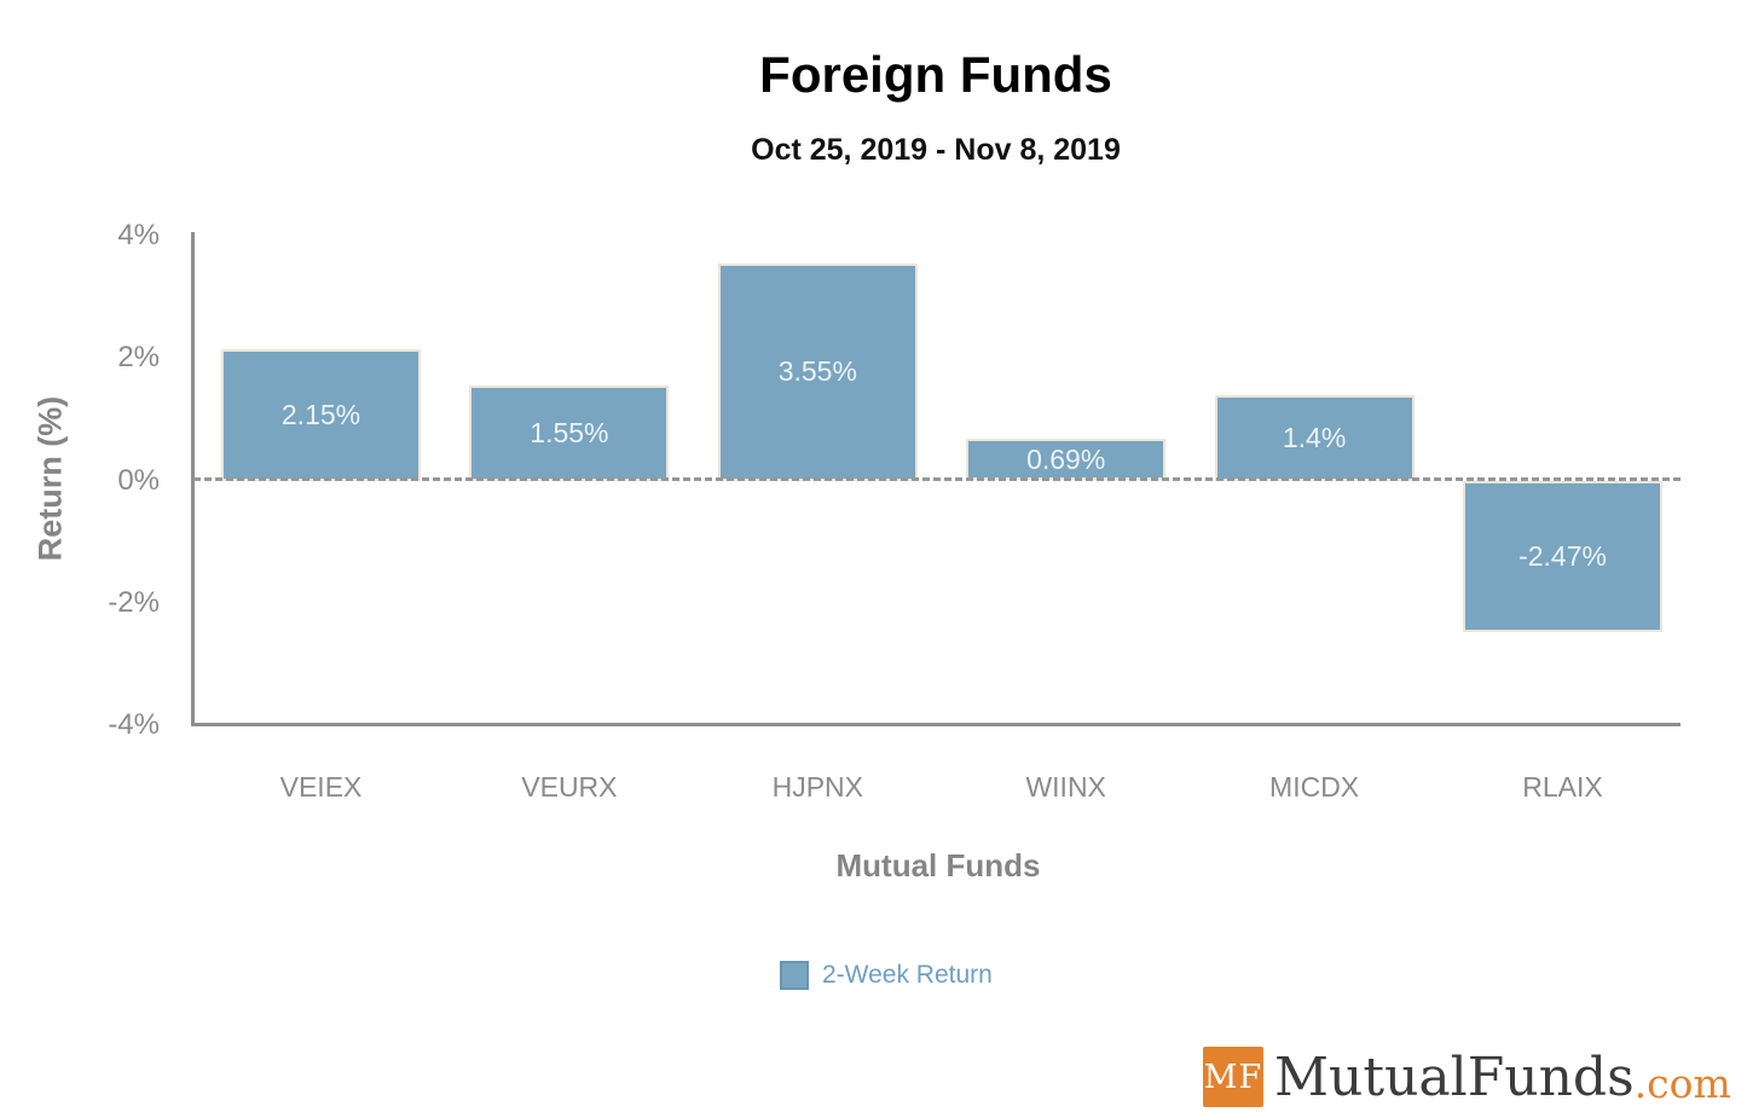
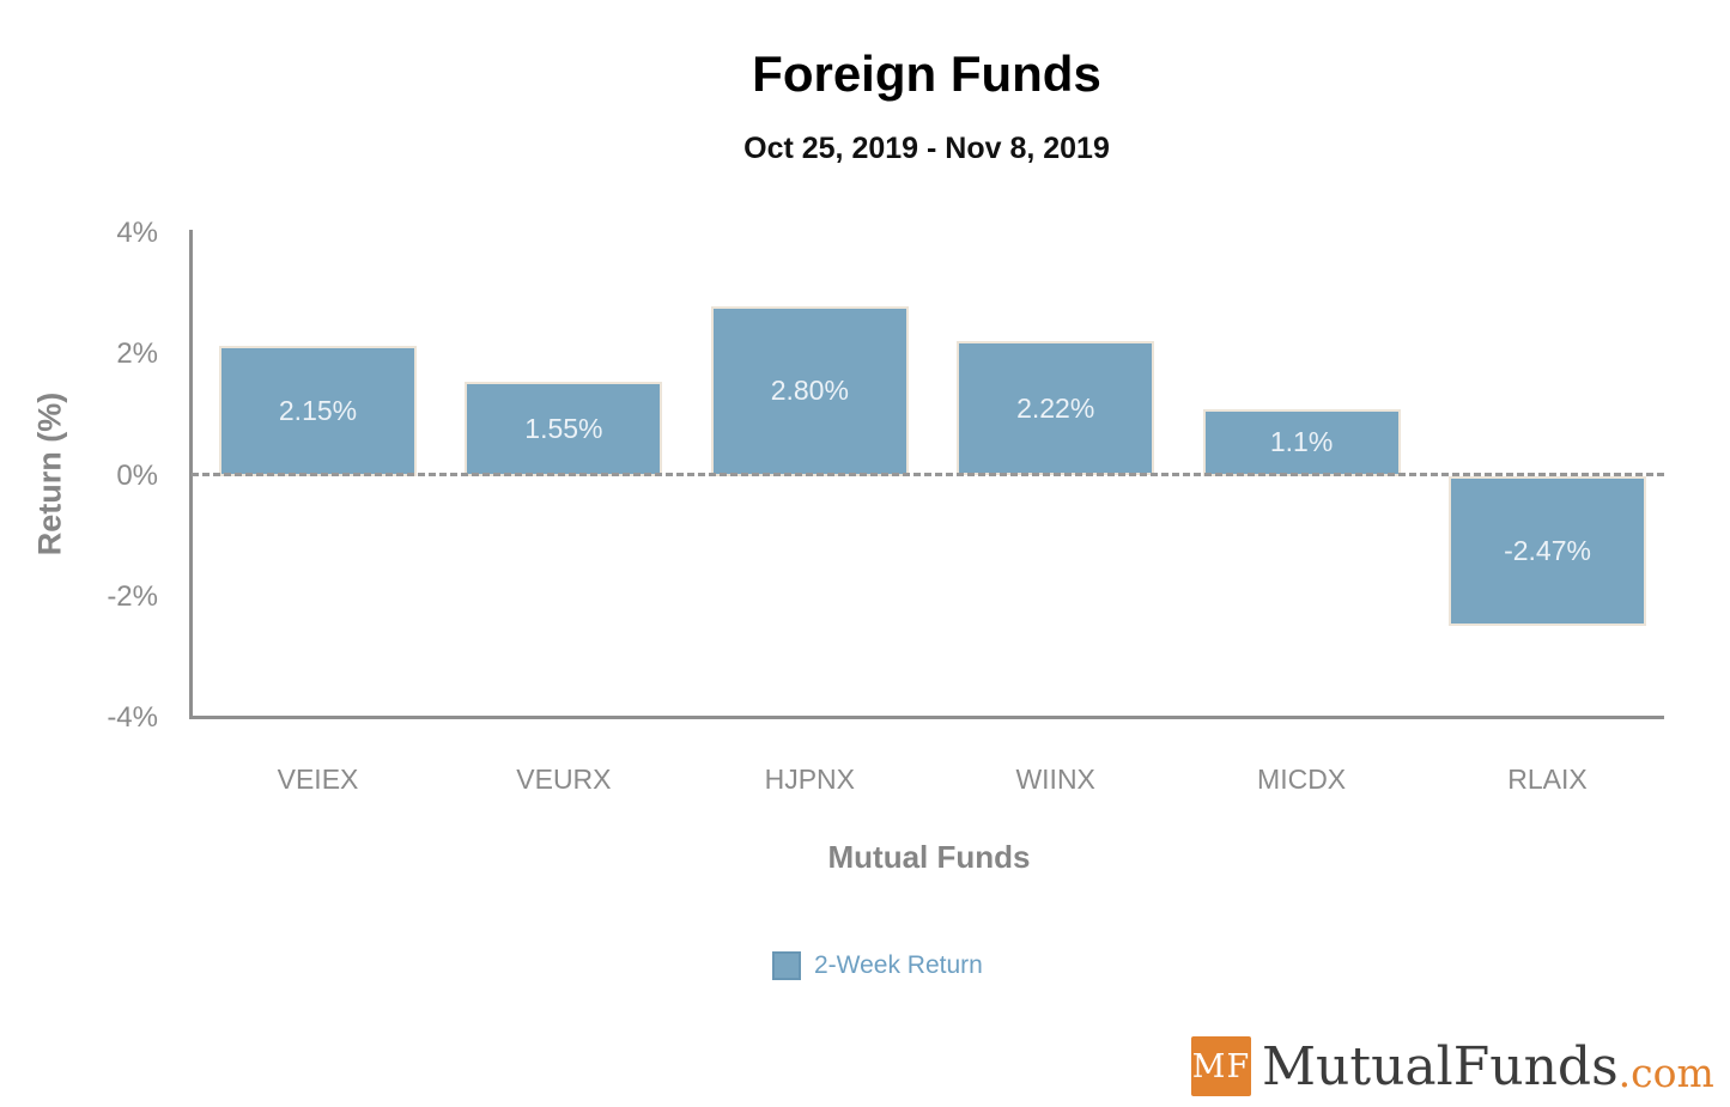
HJPNX: 3.55% -> 2.80%
WIINX: 0.69% -> 2.22%
MICDX: 1.4% -> 1.1%
